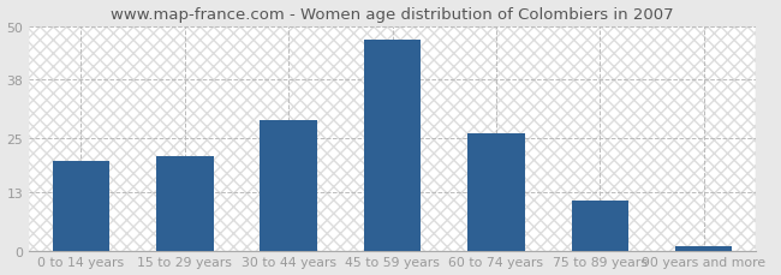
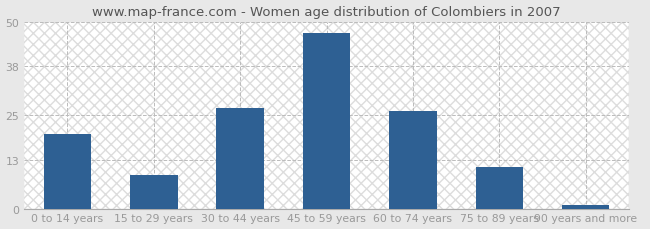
15 to 29 years: 21 -> 9
30 to 44 years: 29 -> 27
